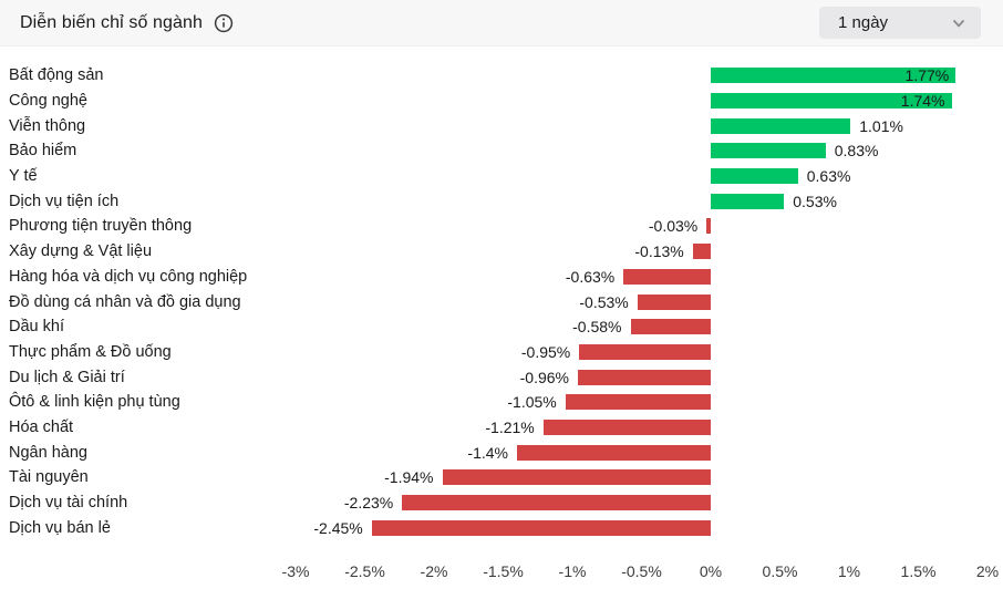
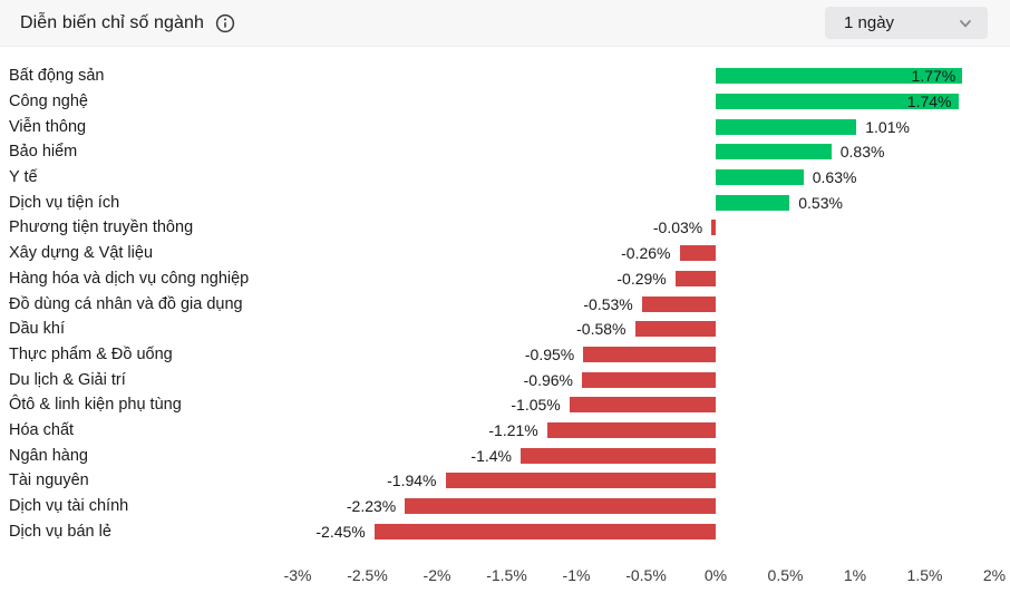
Xây dựng & Vật liệu: -0.13% -> -0.26%
Hàng hóa và dịch vụ công nghiệp: -0.63% -> -0.29%
